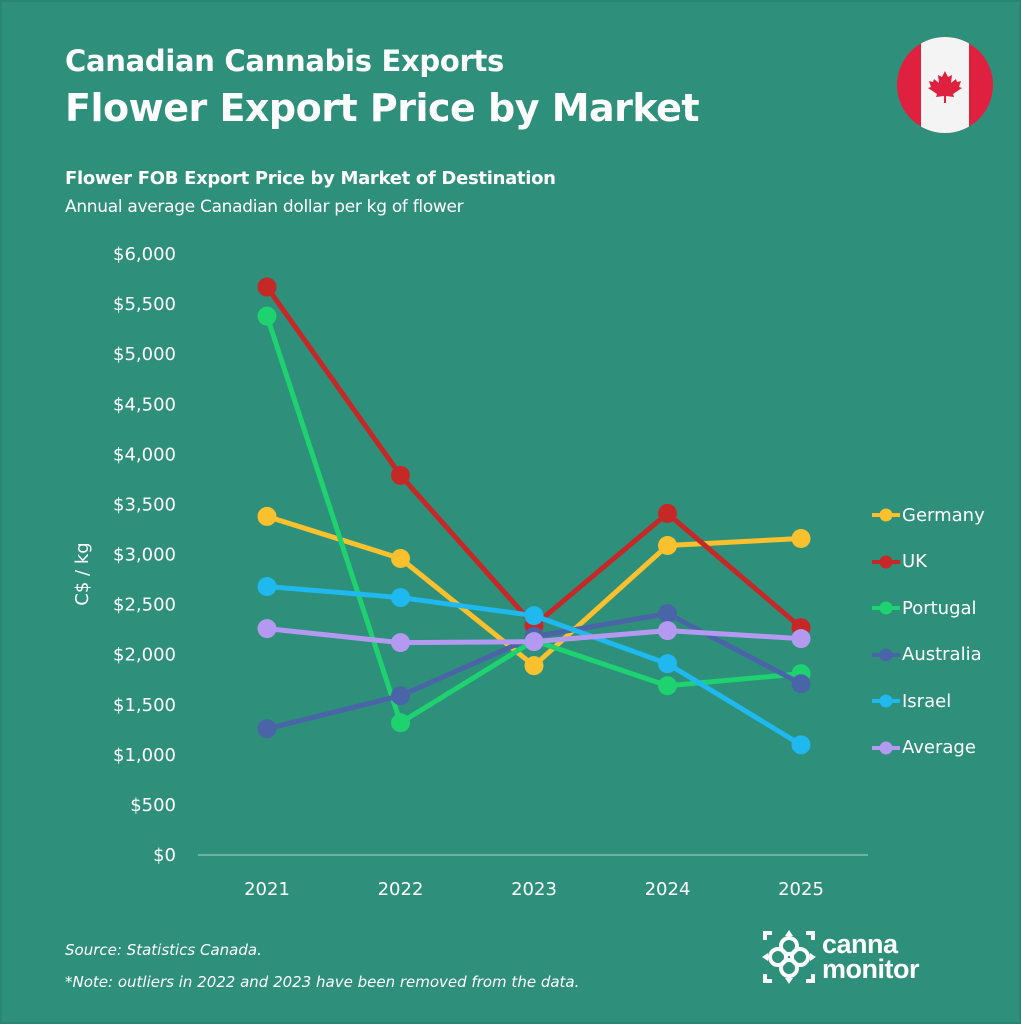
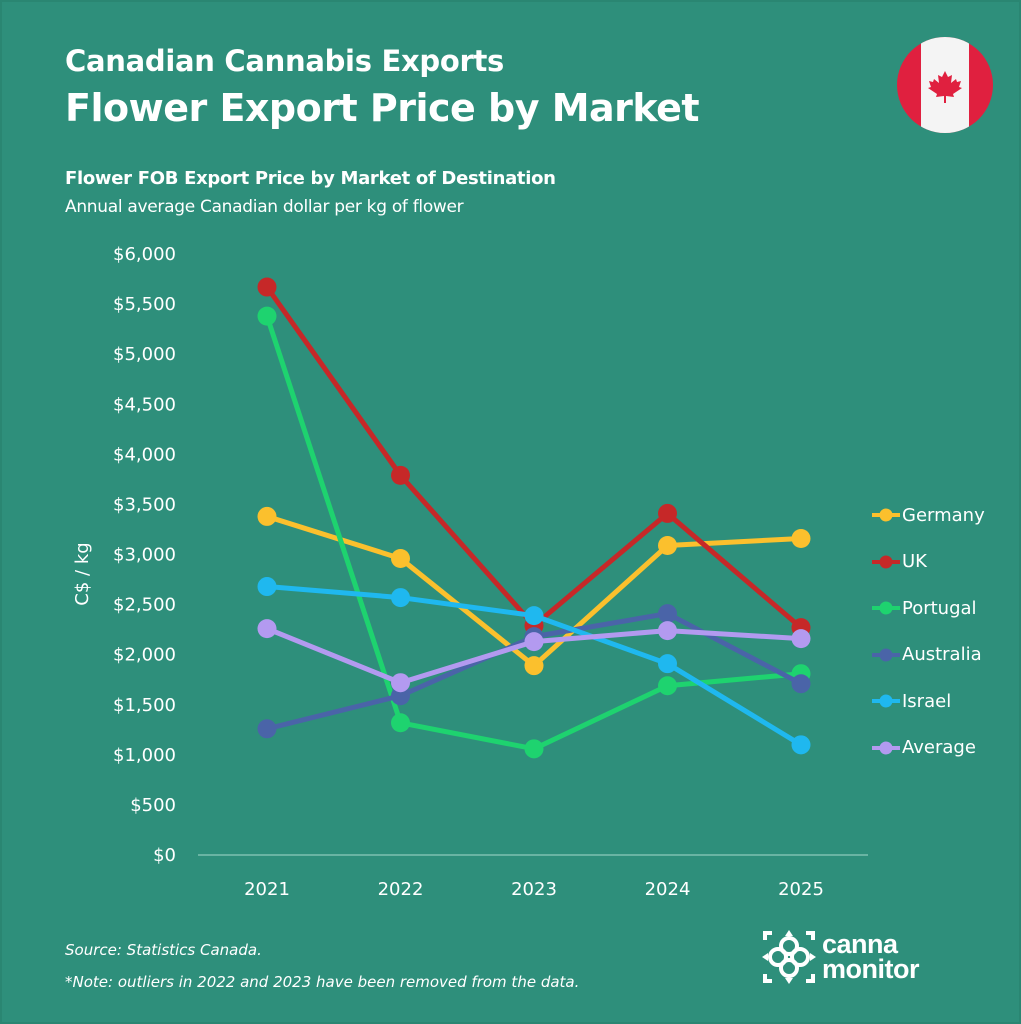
Average/2022: $2120 -> $1720
Portugal/2023: $2140 -> $1060
